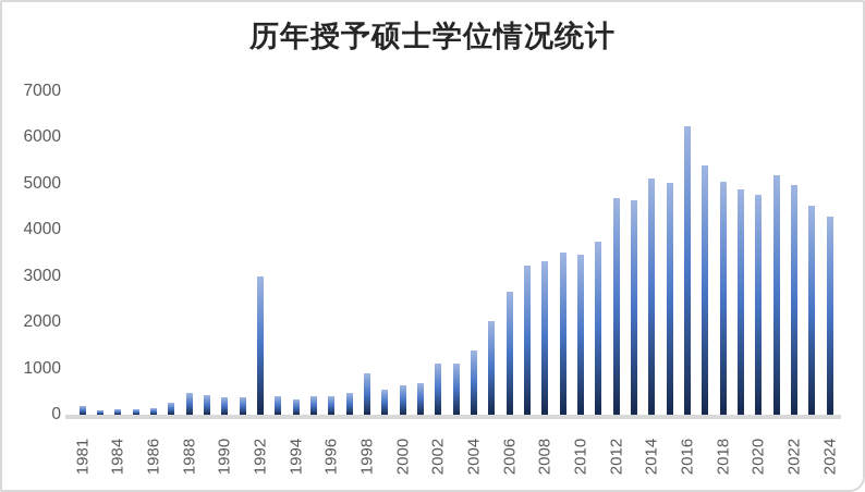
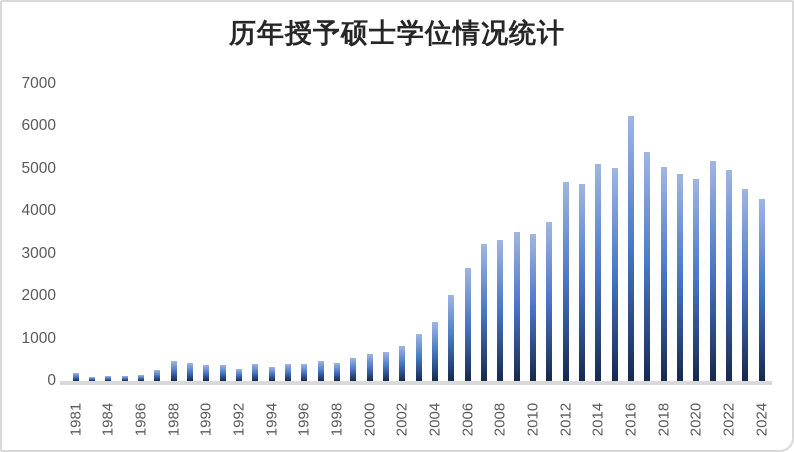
1992: 3000 -> 300
1998: 900 -> 400
2002: 1100 -> 800
